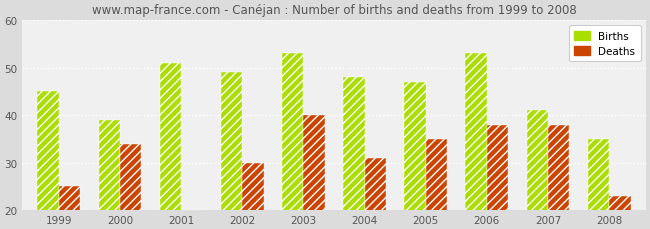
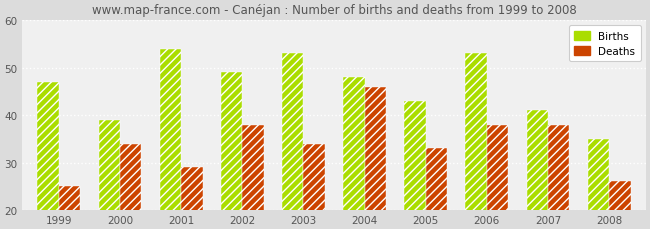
Births/1999: 45 -> 47
Births/2001: 51 -> 54
Deaths/2001: 20 -> 29
Deaths/2002: 30 -> 38
Deaths/2003: 40 -> 34
Deaths/2004: 31 -> 46
Births/2005: 47 -> 43
Deaths/2005: 35 -> 33
Deaths/2008: 23 -> 26
